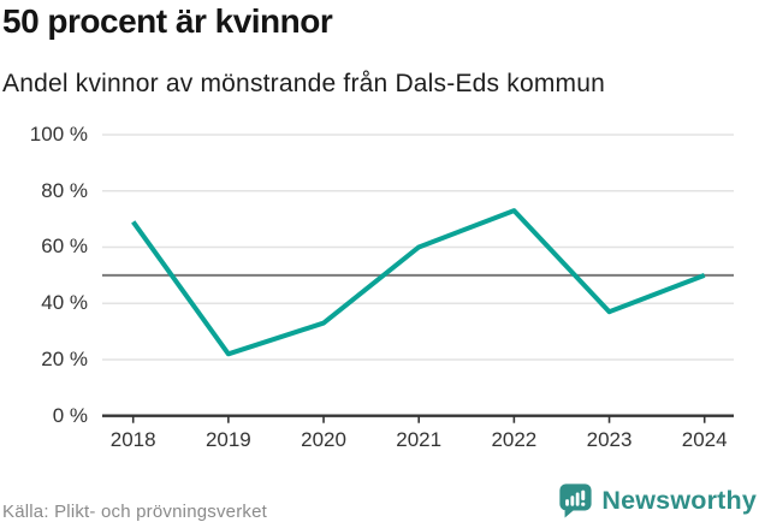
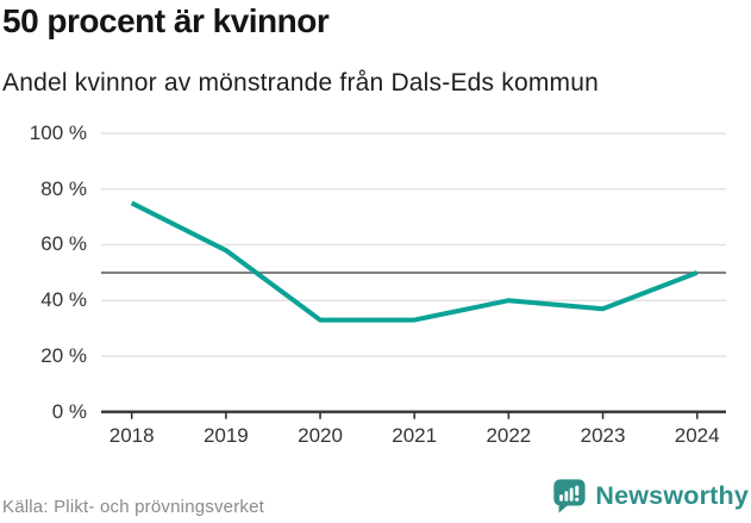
2018: 69% -> 75%
2019: 22% -> 58%
2021: 60% -> 33%
2022: 73% -> 40%
